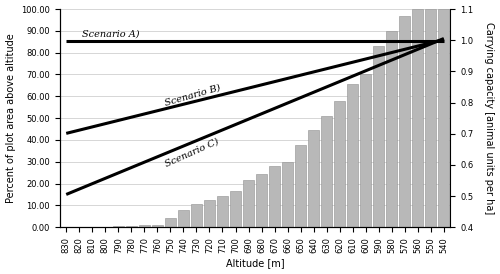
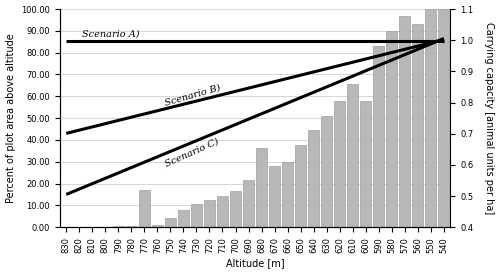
770: 0.8 -> 17.0
680: 24.5 -> 36.5
600: 70.0 -> 58.0
560: 100.0 -> 93.0
